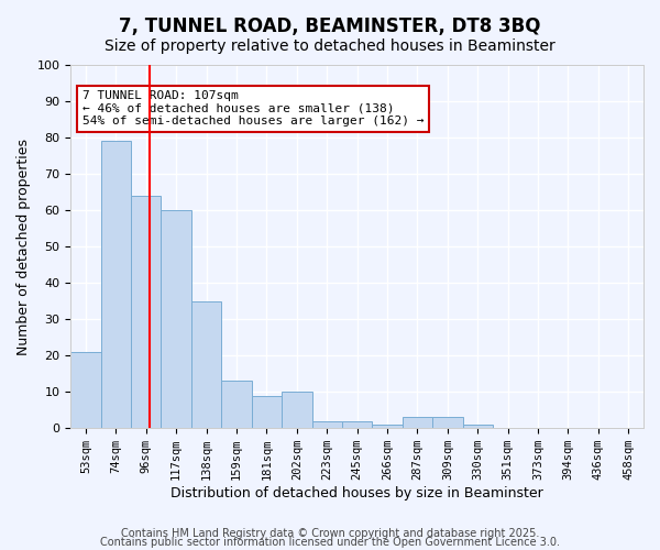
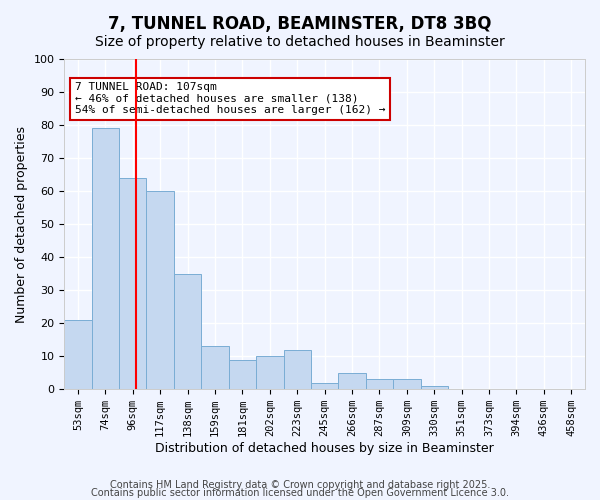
223sqm: 2 -> 12
266sqm: 1 -> 5
